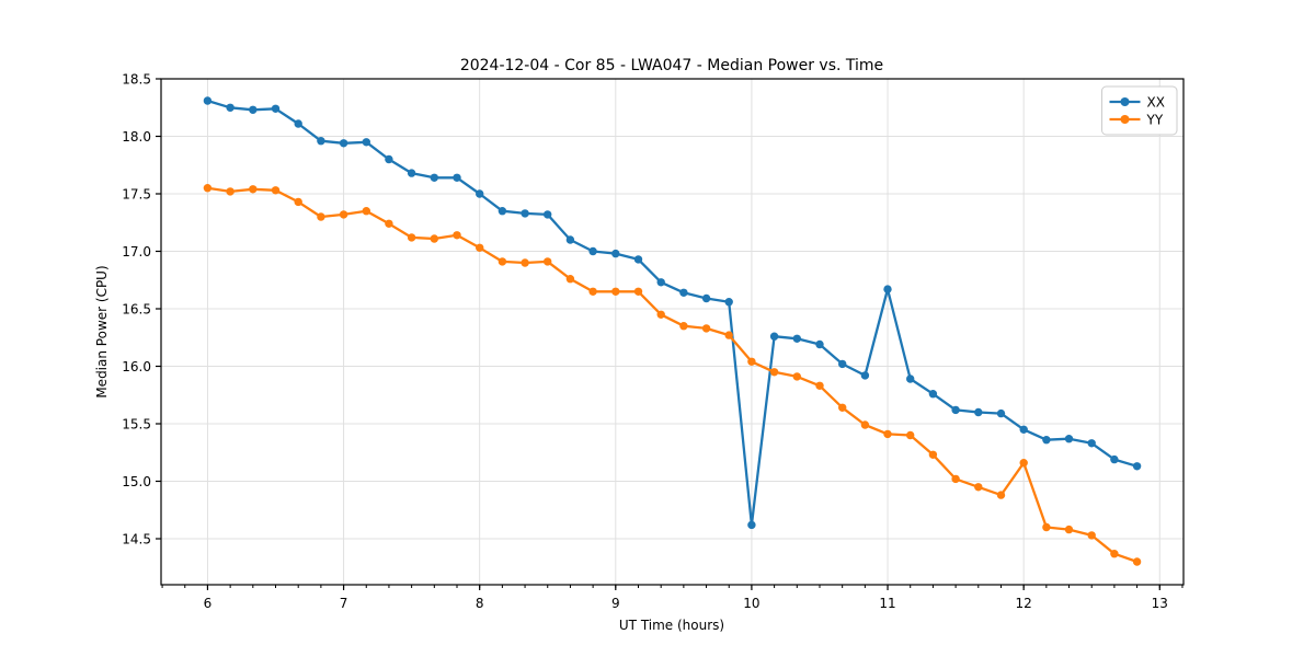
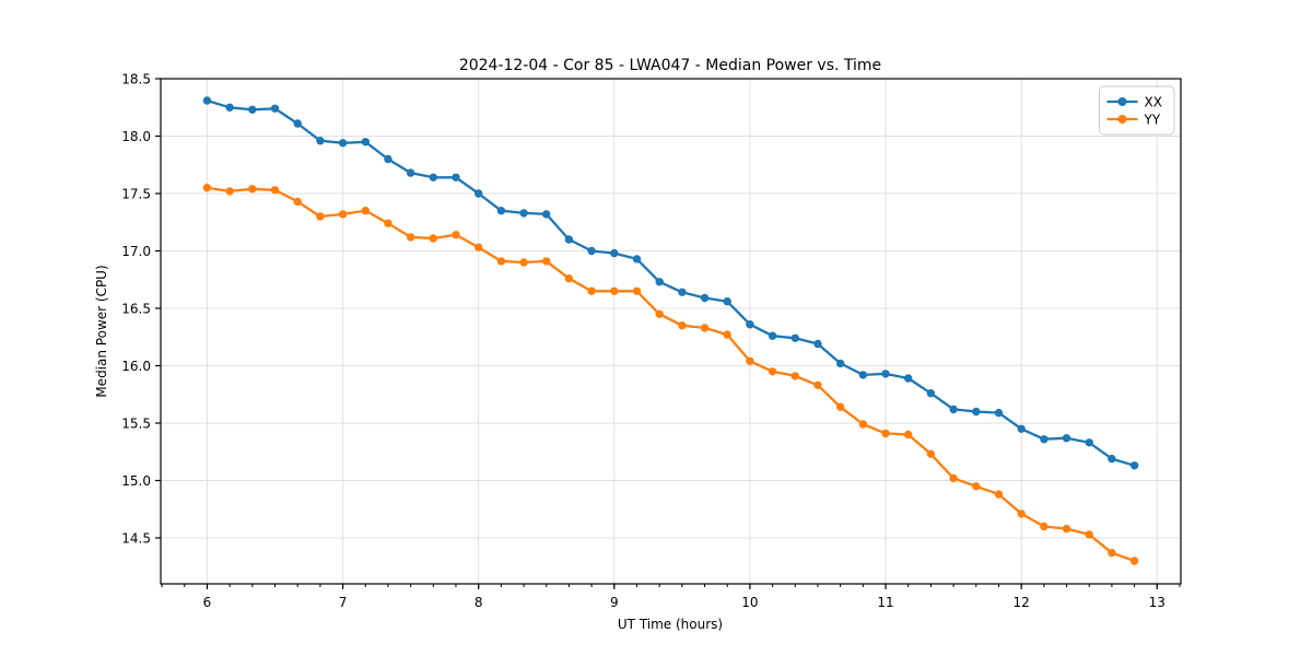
XX/10: 14.62 -> 16.36
XX/11: 16.67 -> 15.93
YY/12: 15.16 -> 14.71
